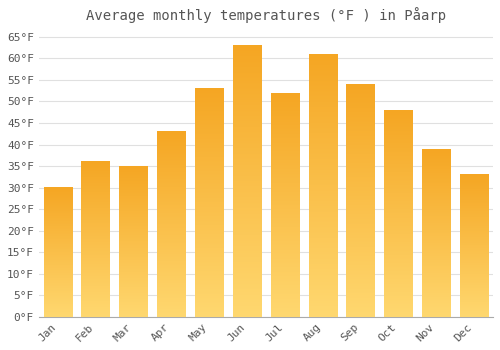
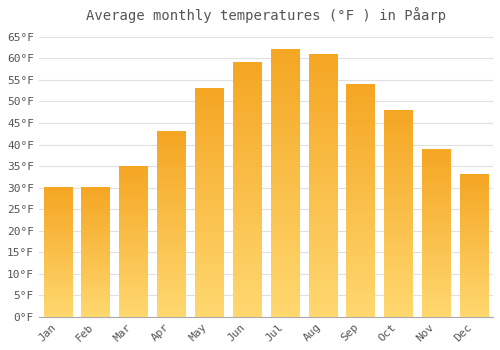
Feb: 36°F -> 30°F
Jun: 63°F -> 59°F
Jul: 52°F -> 62°F
